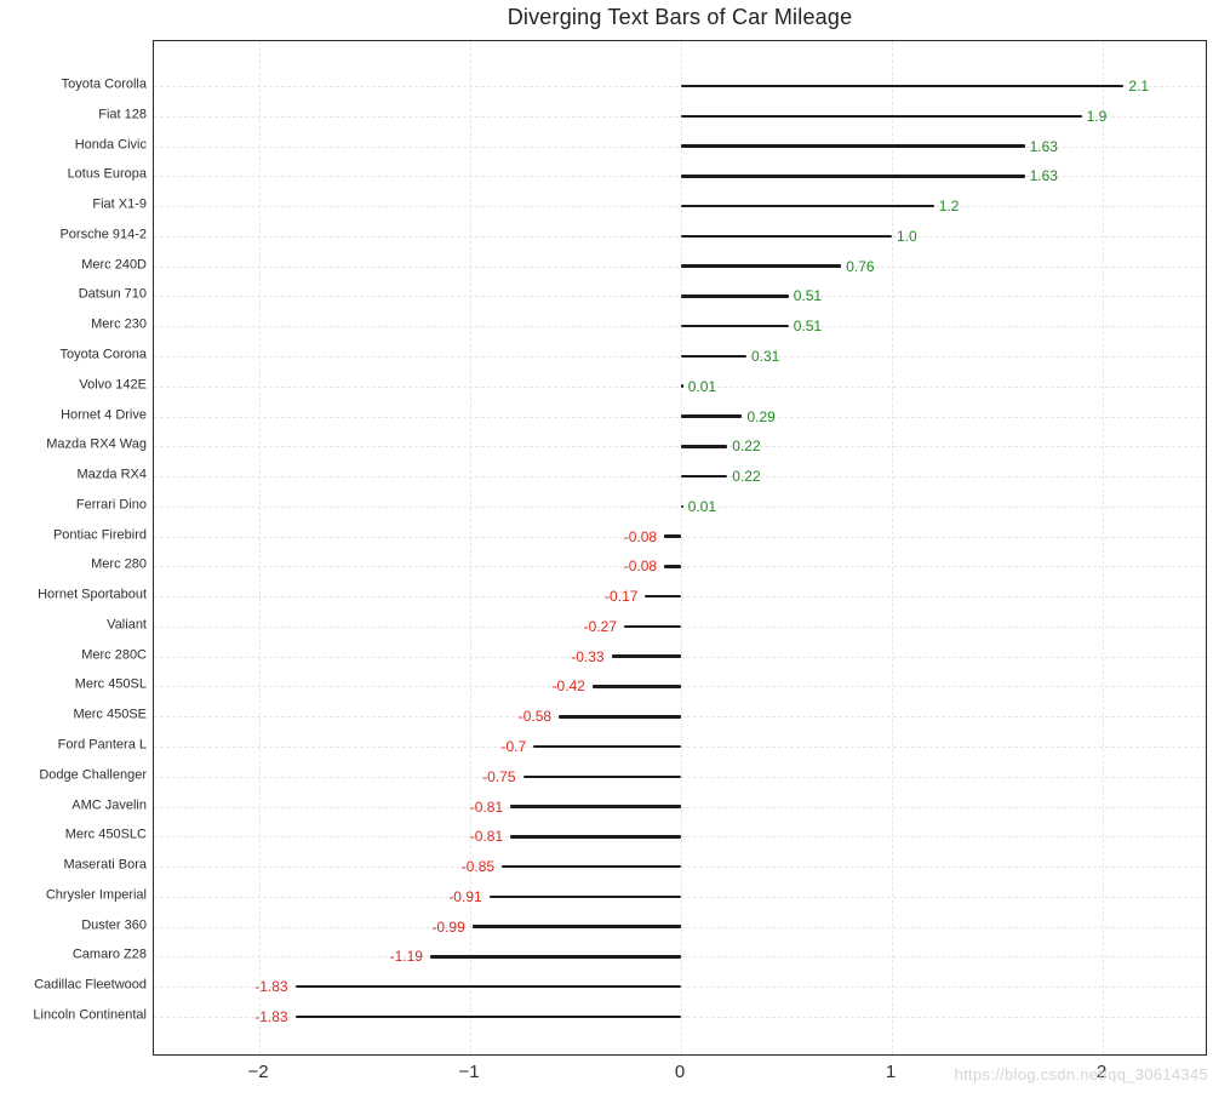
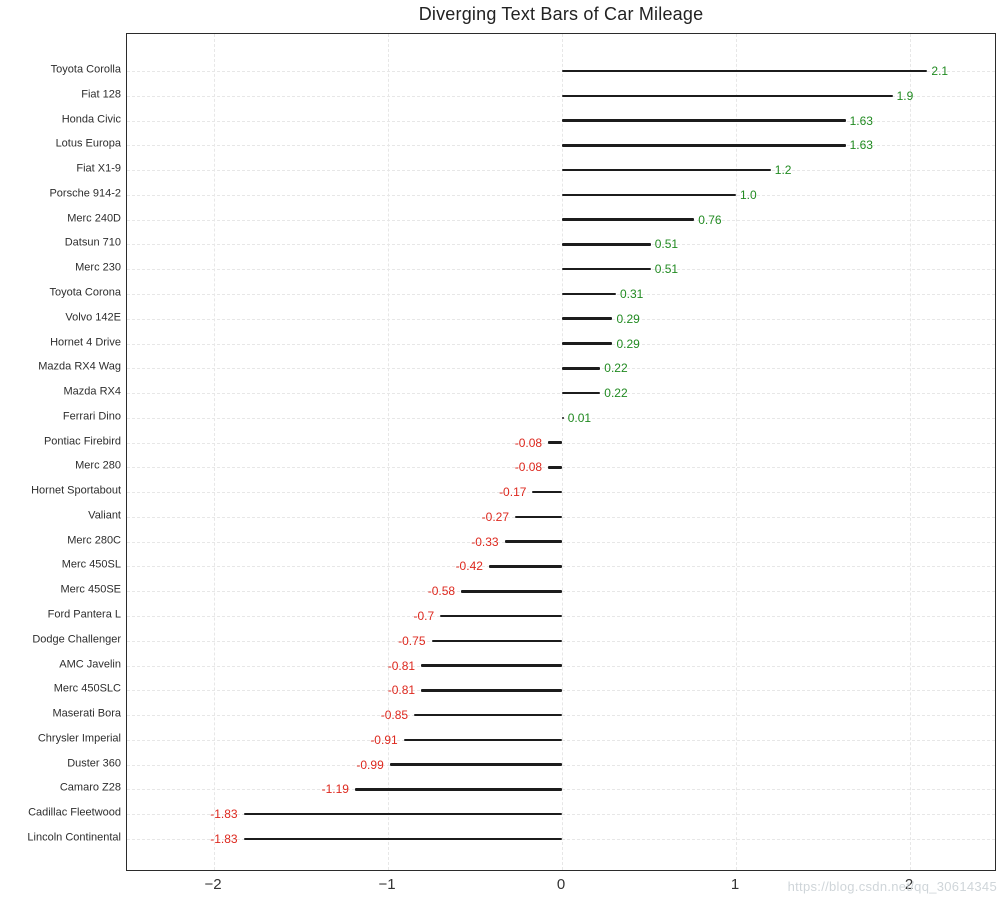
Volvo 142E: 0.01 -> 0.29
